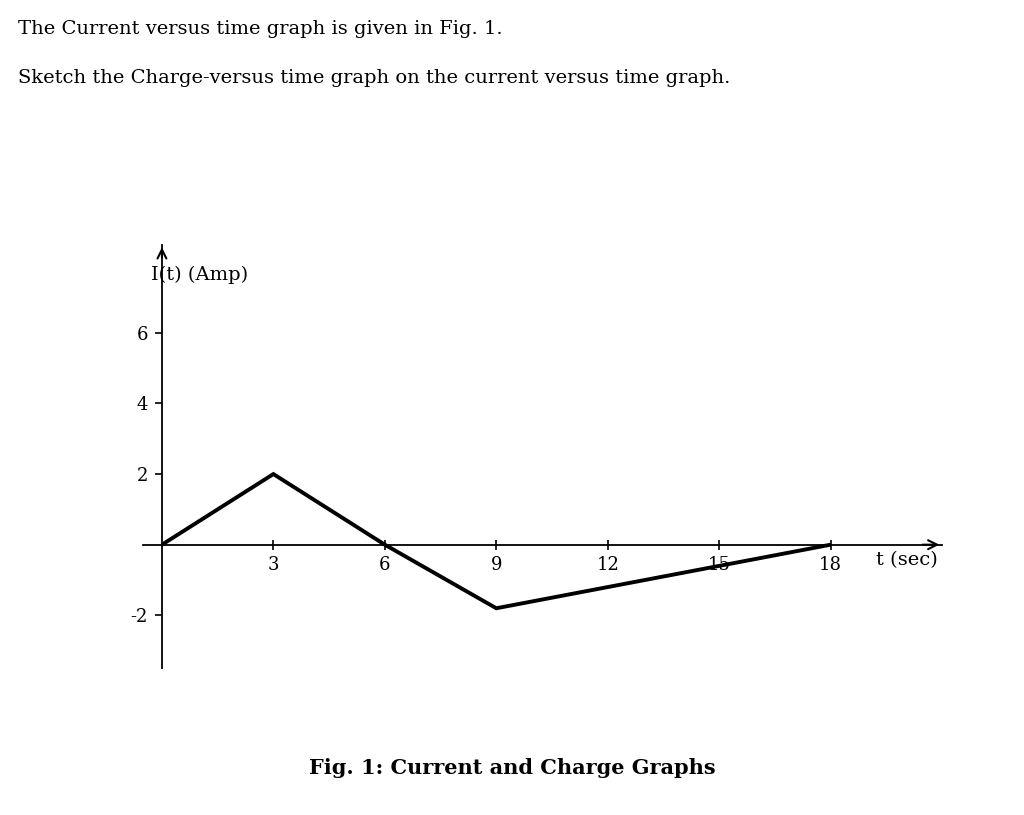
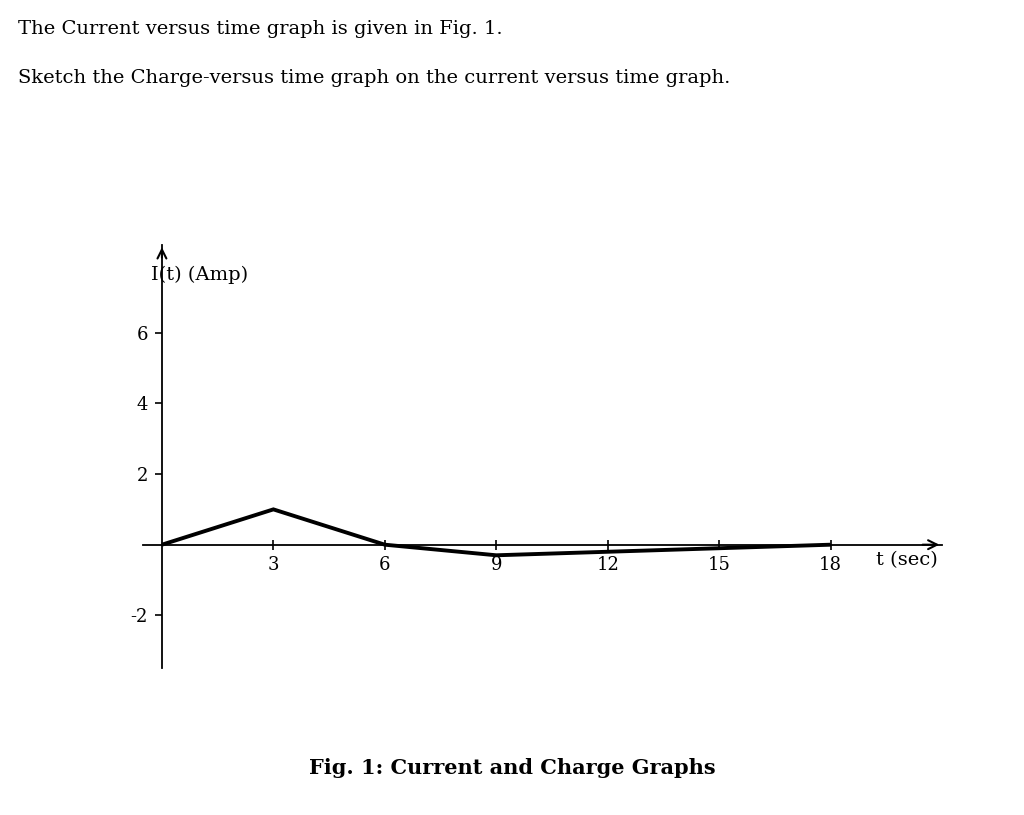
3: 2.0 -> 1.0
9: -1.8 -> -0.3
